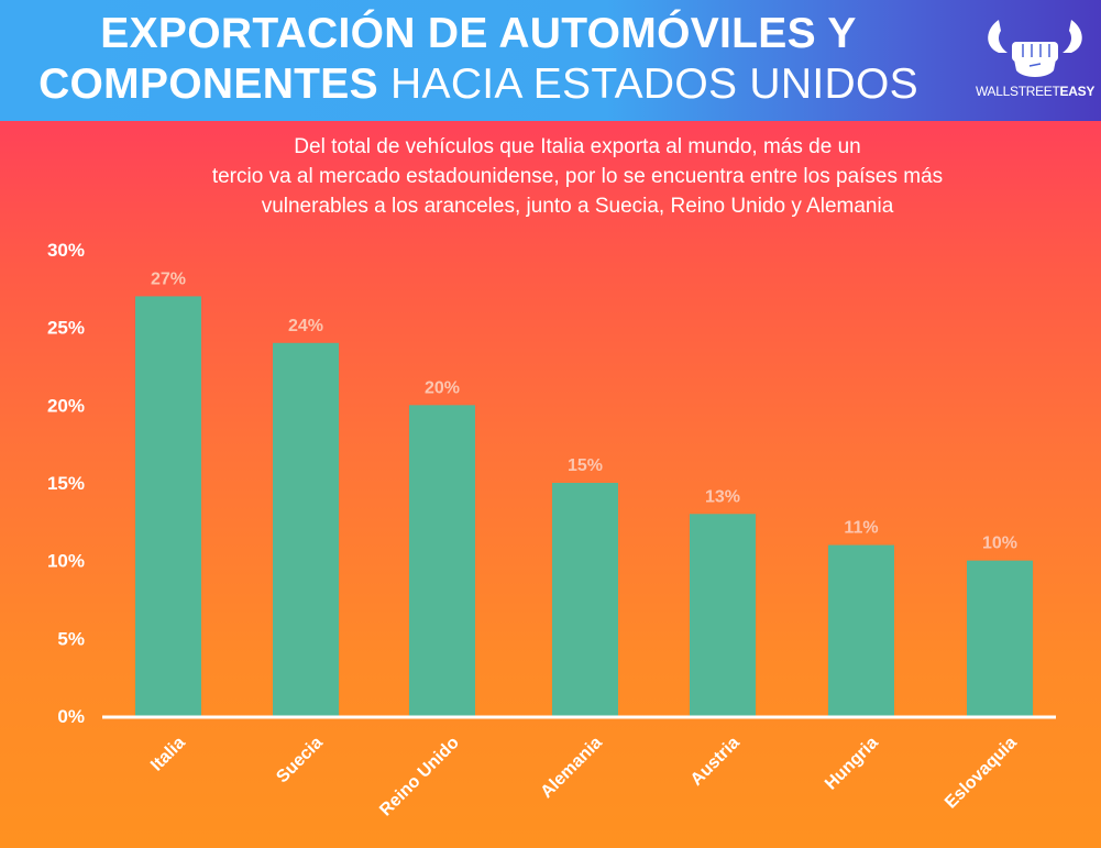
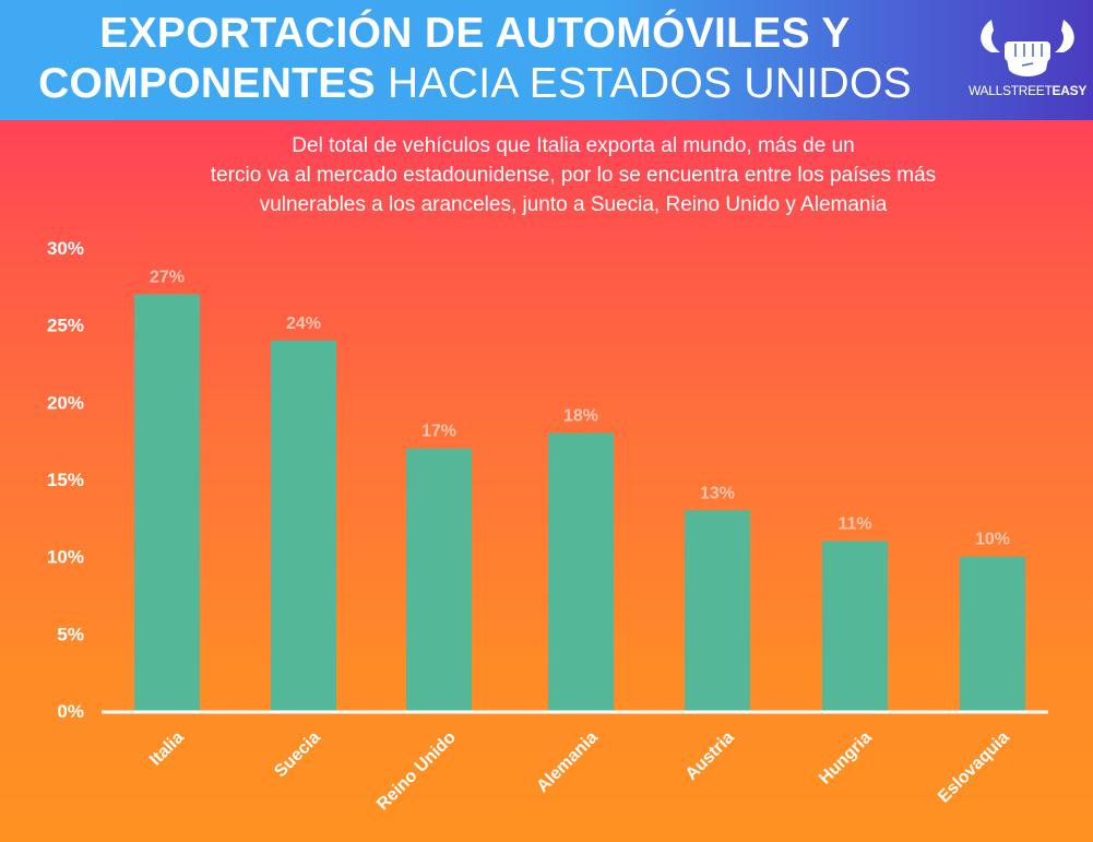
Reino Unido: 20% -> 17%
Alemania: 15% -> 18%
